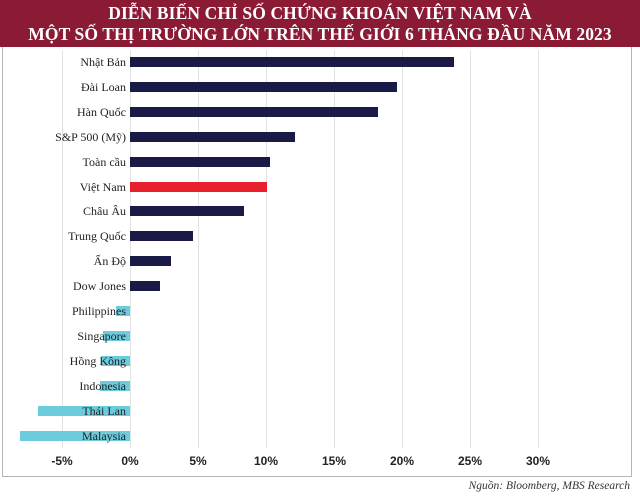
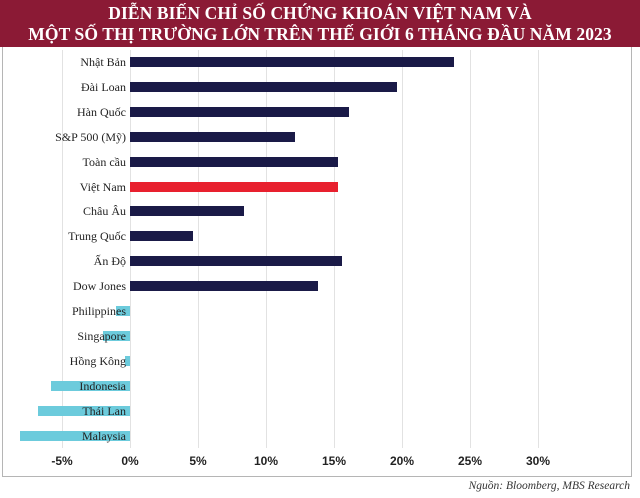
Hàn Quốc: 18.2% -> 16.1%
Toàn cầu: 10.3% -> 15.3%
Việt Nam: 10.1% -> 15.3%
Ấn Độ: 3.0% -> 15.6%
Dow Jones: 2.2% -> 13.8%
Hồng Kông: -2.1% -> -0.4%
Indonesia: -2.2% -> -5.8%
